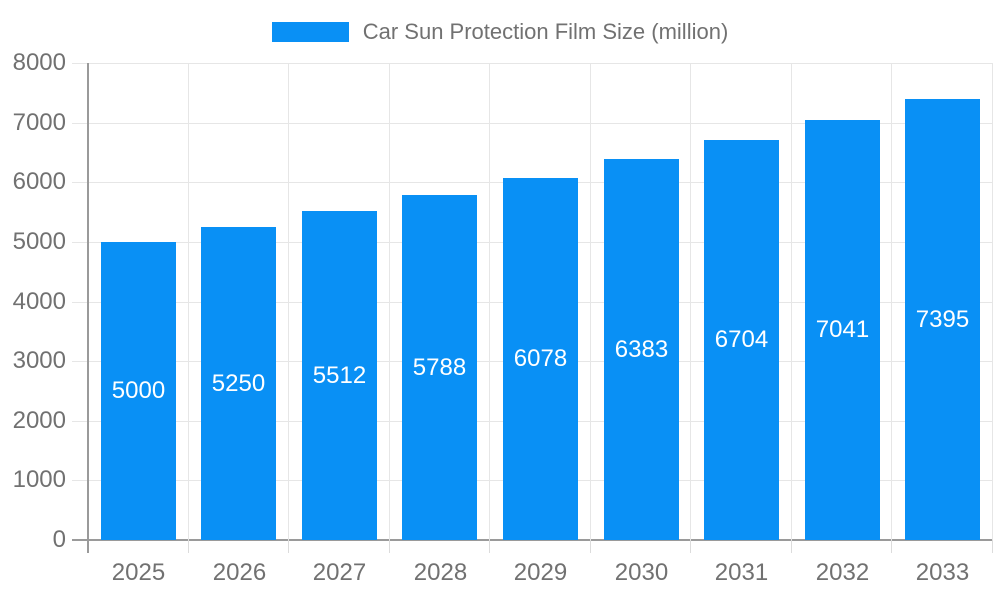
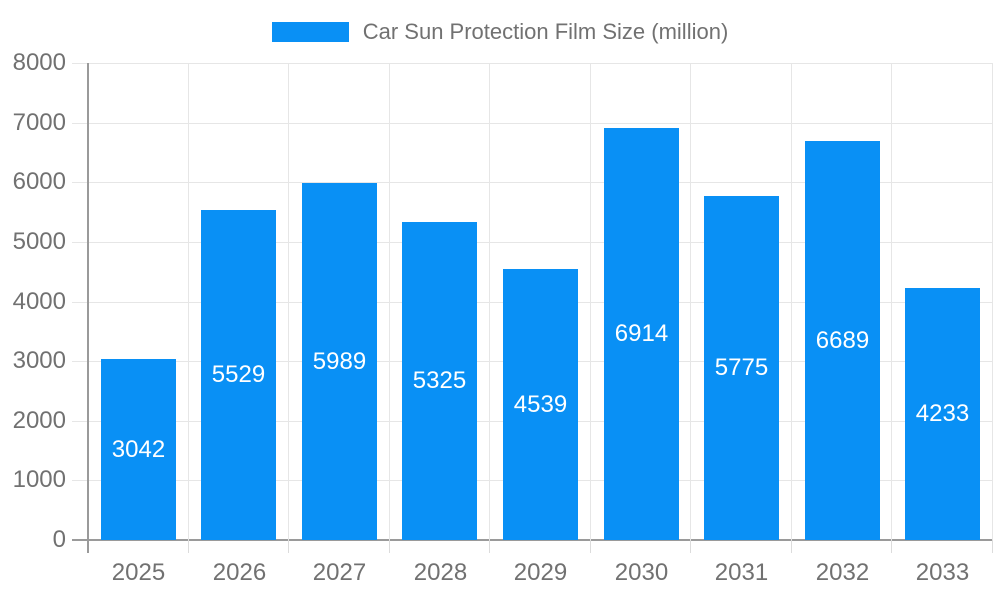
2025: 5000 -> 3042
2026: 5250 -> 5529
2027: 5512 -> 5989
2028: 5788 -> 5325
2029: 6078 -> 4539
2030: 6383 -> 6914
2031: 6704 -> 5775
2032: 7041 -> 6689
2033: 7395 -> 4233
